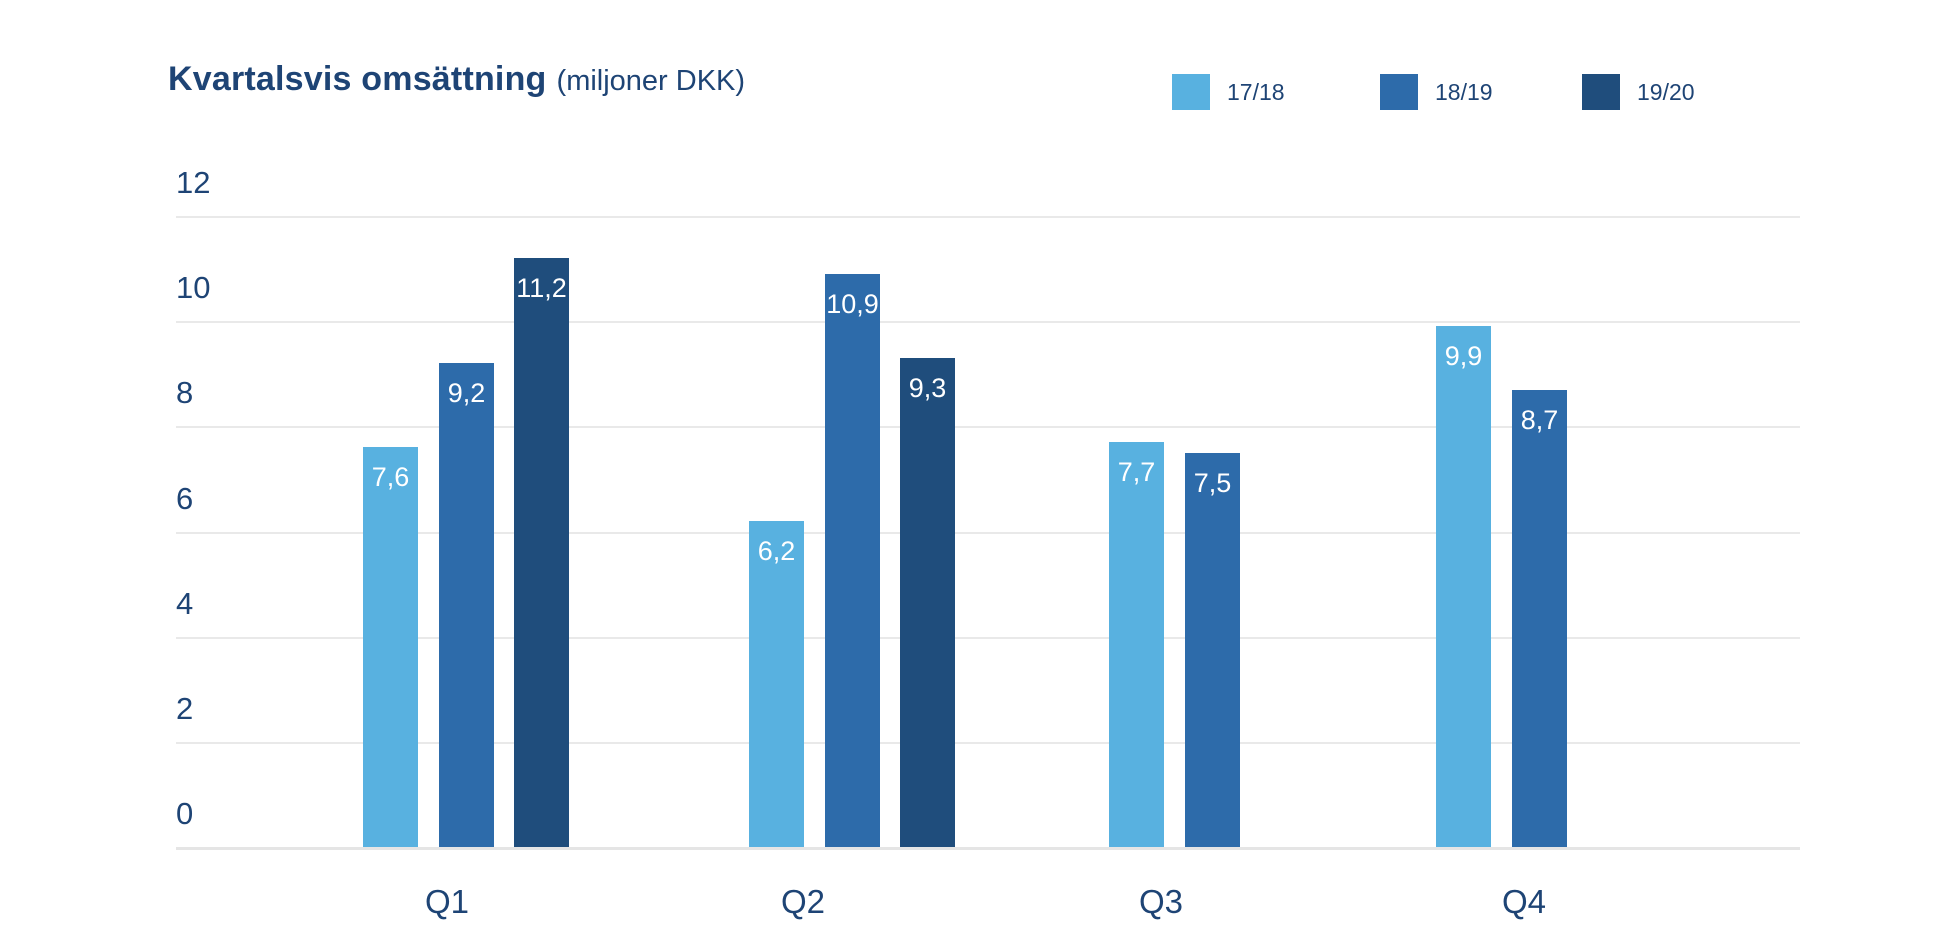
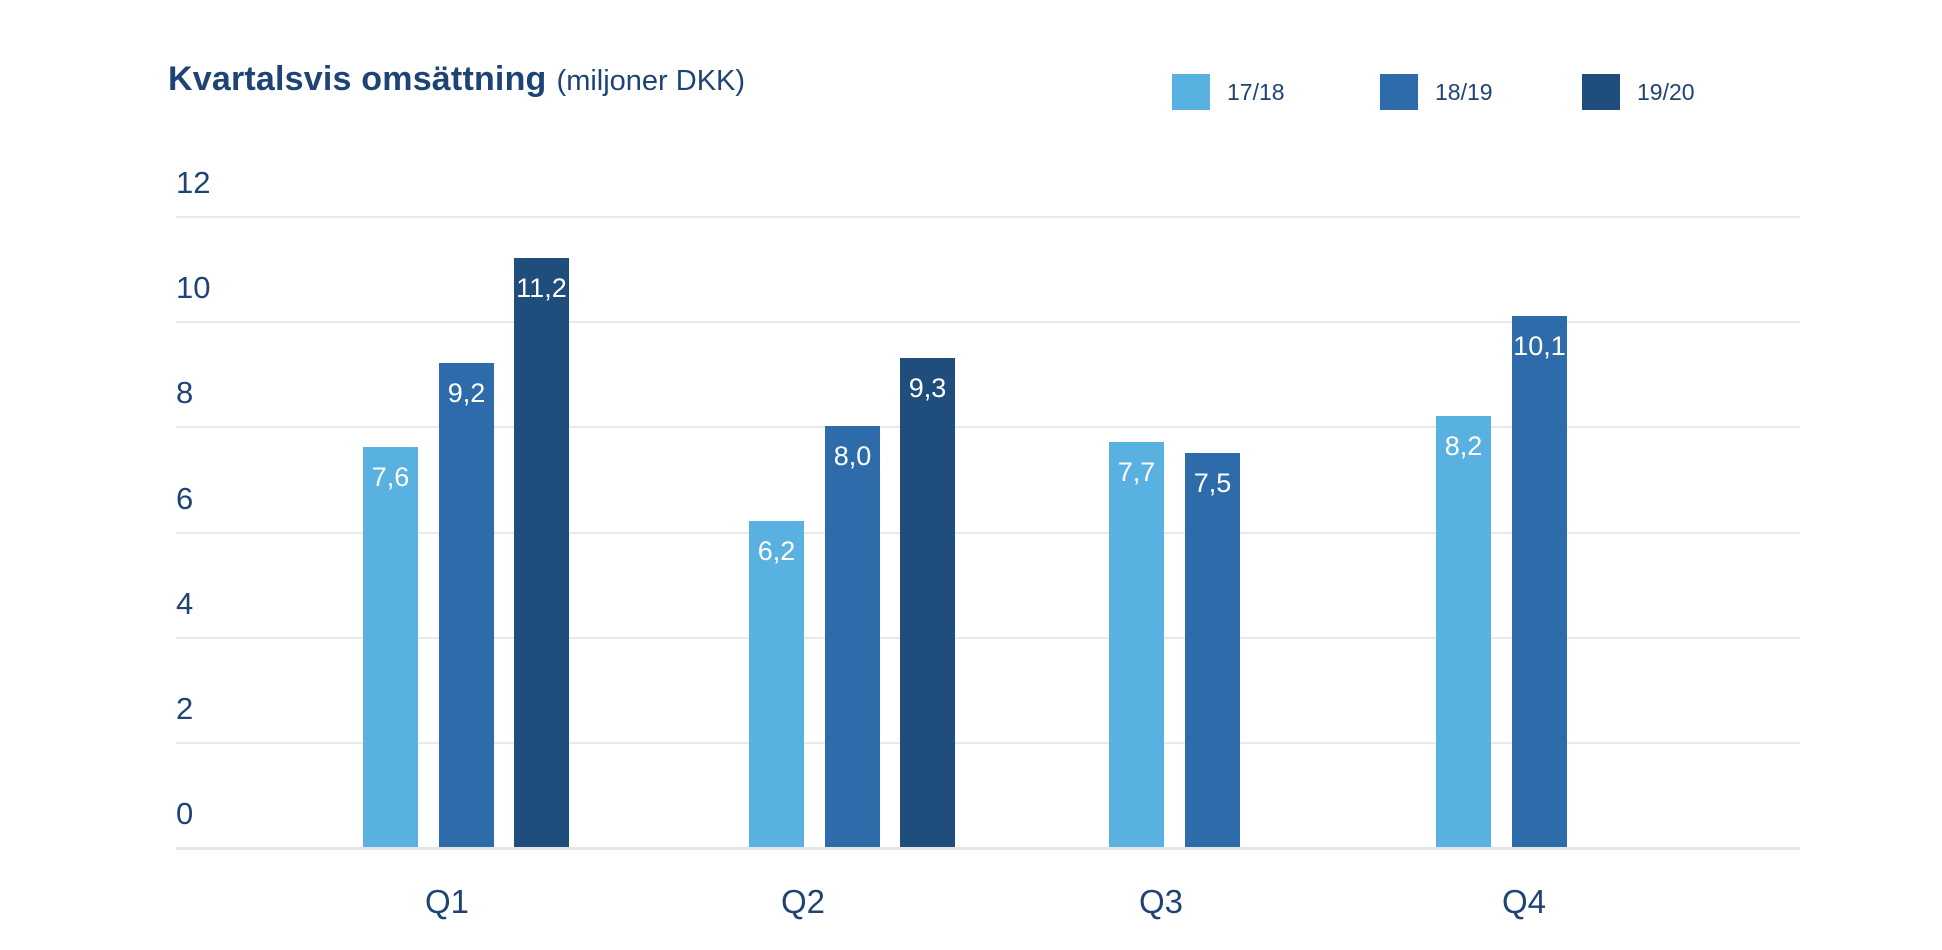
18/19/Q2: 10,9 -> 8,0
17/18/Q4: 9,9 -> 8,2
18/19/Q4: 8,7 -> 10,1
